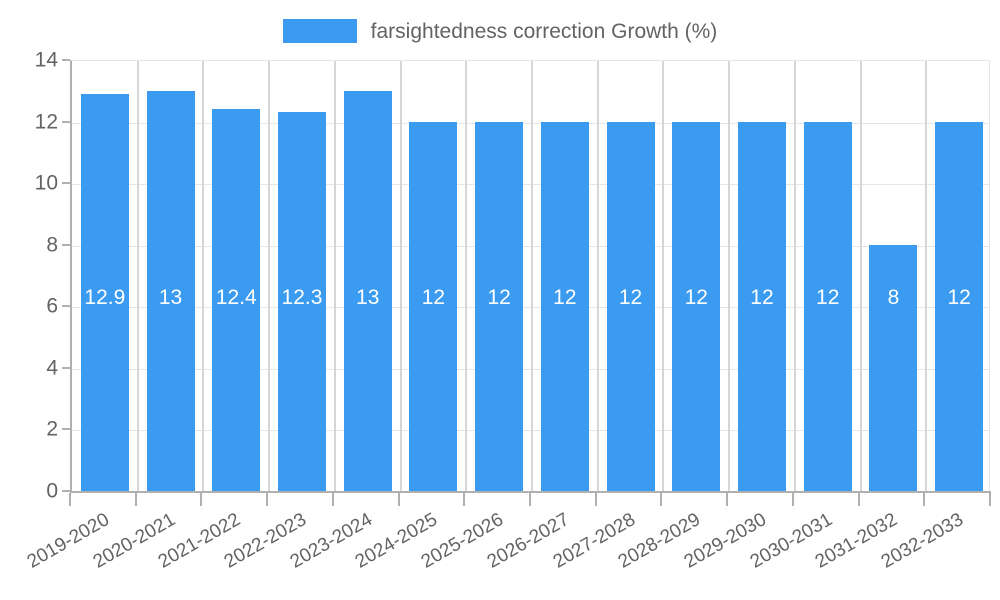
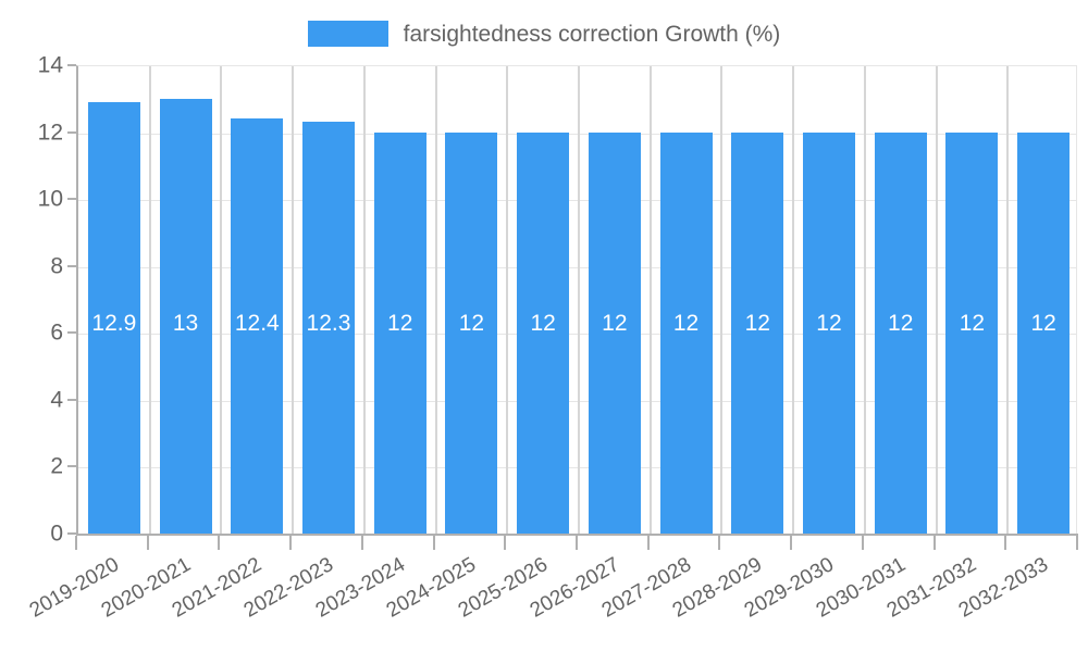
2023-2024: 13 -> 12
2031-2032: 8 -> 12
